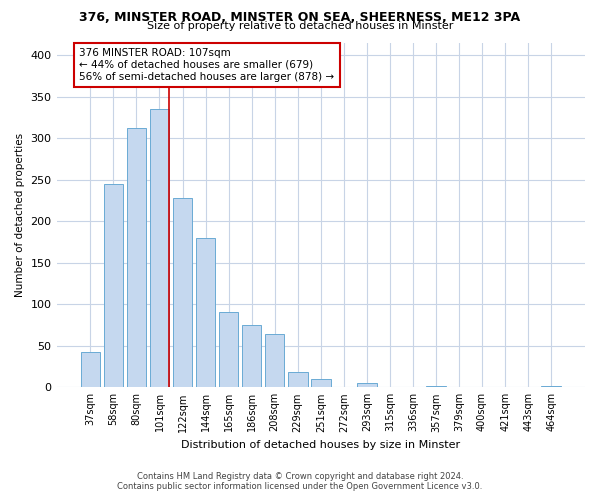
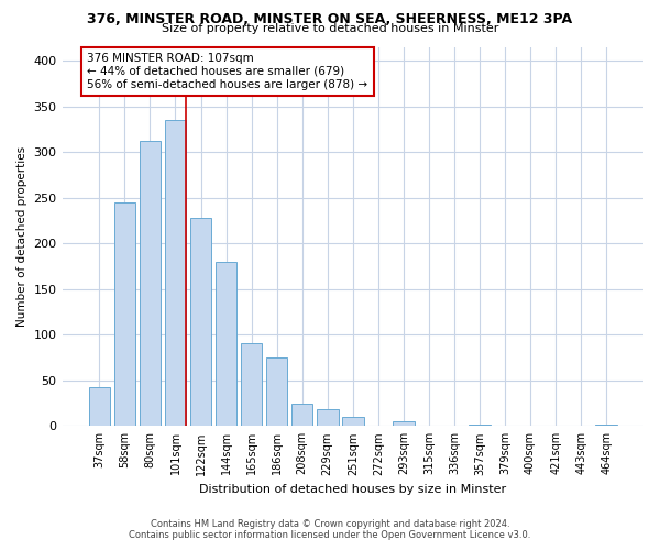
208sqm: 64 -> 25
